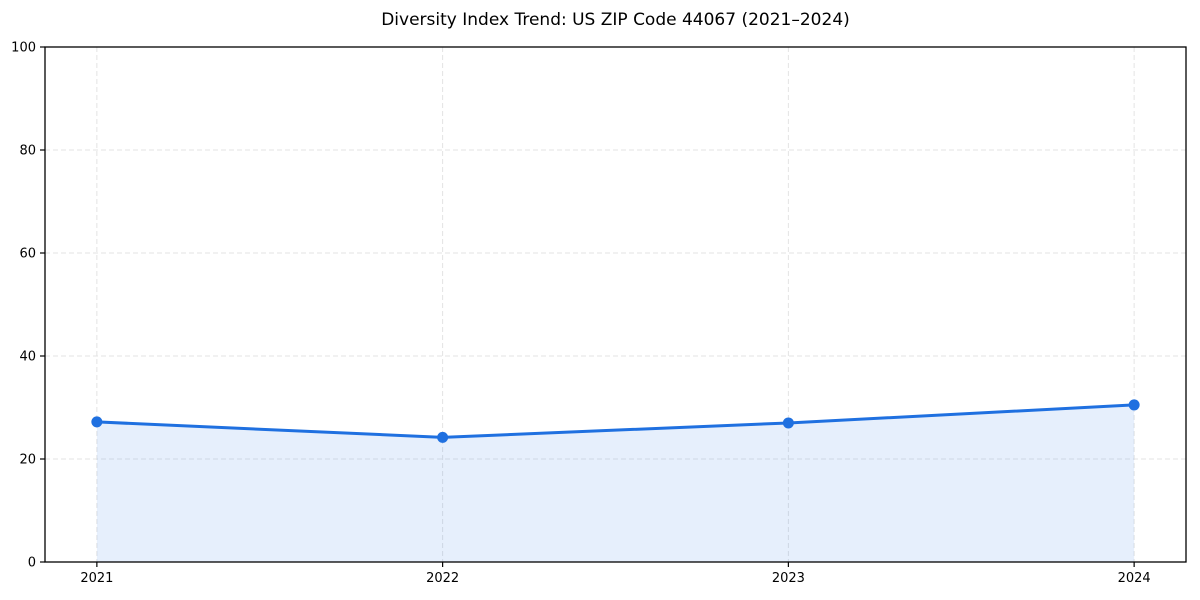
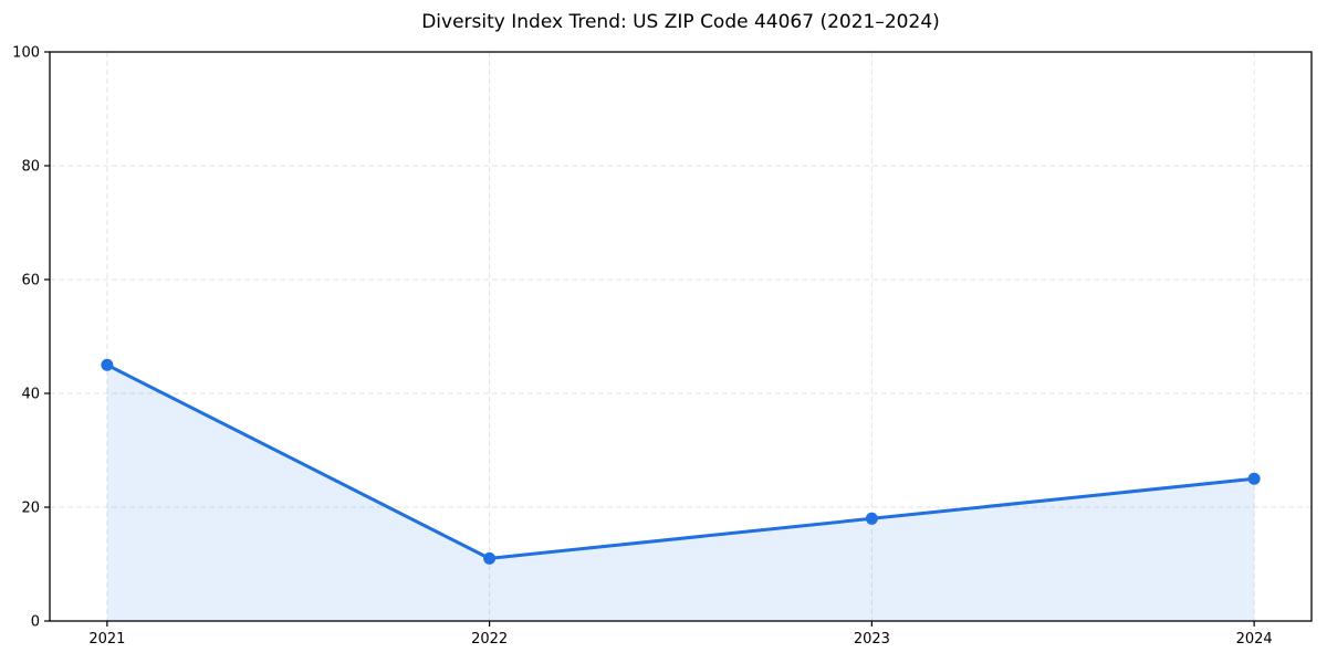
2021: 27 -> 45
2022: 24 -> 11
2023: 27 -> 18
2024: 30 -> 25
